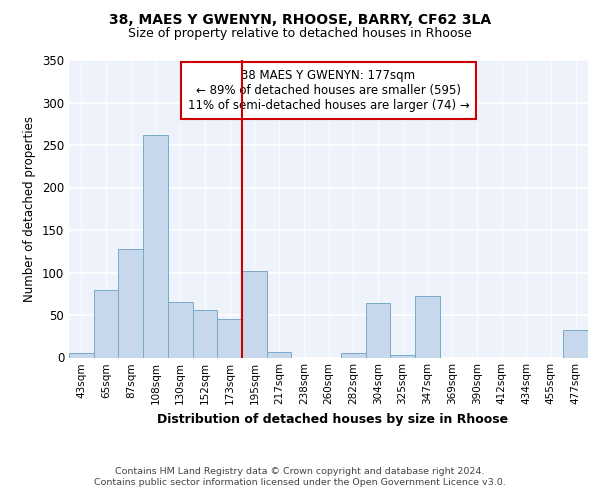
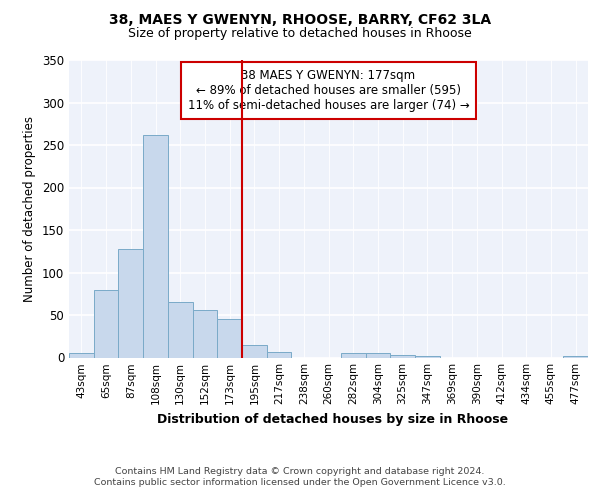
195sqm: 102 -> 15
304sqm: 64 -> 5
347sqm: 72 -> 2
477sqm: 32 -> 2
